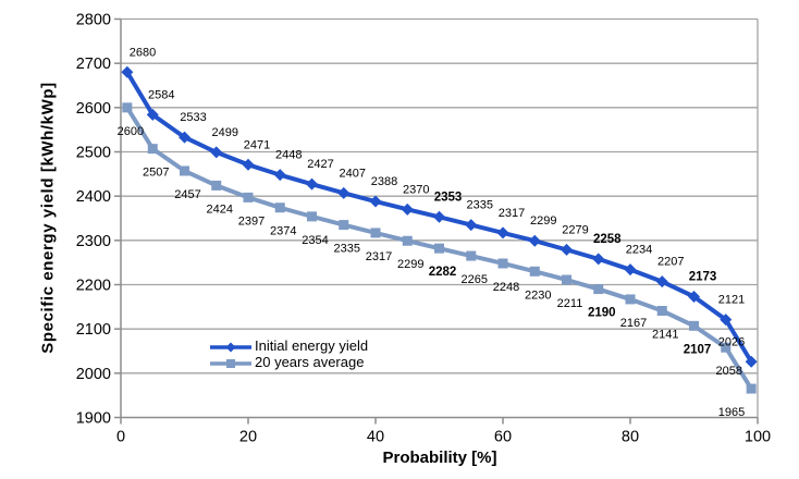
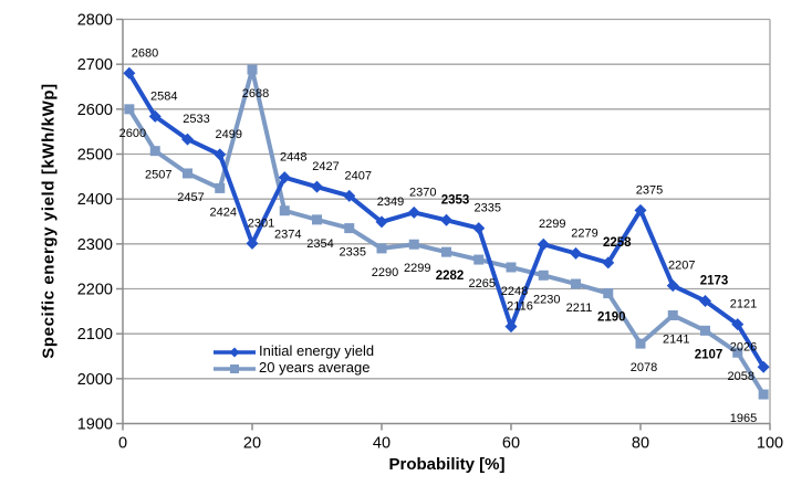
Initial energy yield/20: 2471 -> 2301
20 years average/20: 2397 -> 2688
Initial energy yield/40: 2388 -> 2349
20 years average/40: 2317 -> 2290
Initial energy yield/60: 2317 -> 2116
Initial energy yield/80: 2234 -> 2375
20 years average/80: 2167 -> 2078
